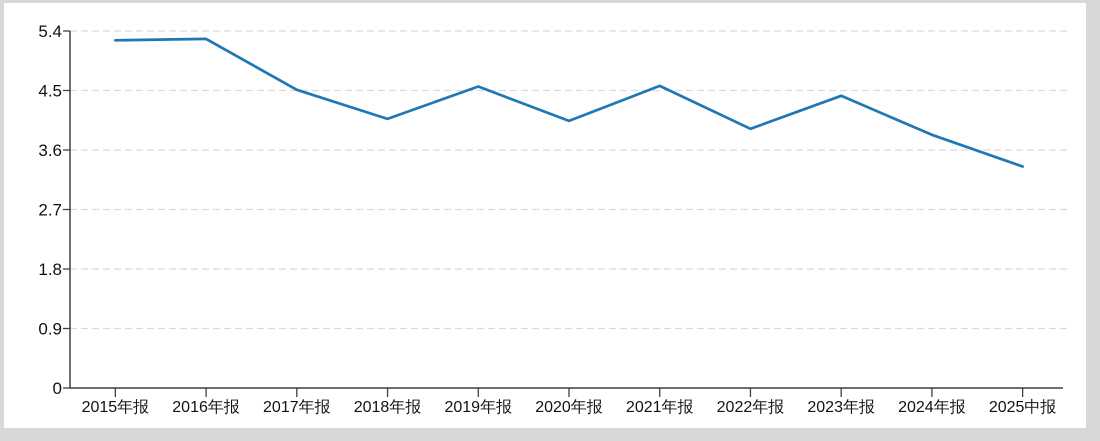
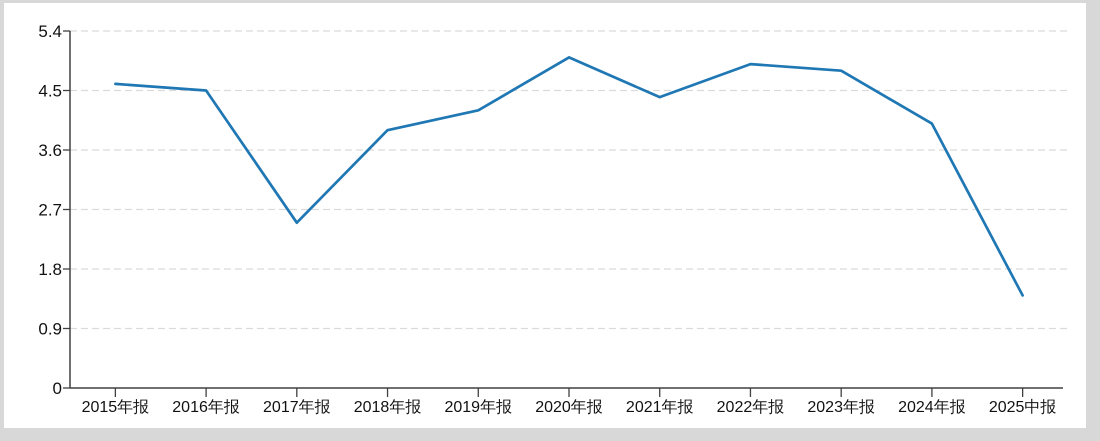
2015年报: 5.3 -> 4.6
2016年报: 5.3 -> 4.5
2017年报: 4.5 -> 2.5
2018年报: 4.1 -> 3.9
2019年报: 4.6 -> 4.2
2020年报: 4.0 -> 5.0
2021年报: 4.6 -> 4.4
2022年报: 3.9 -> 4.9
2023年报: 4.4 -> 4.8
2024年报: 3.8 -> 4.0
2025中报: 3.4 -> 1.4
